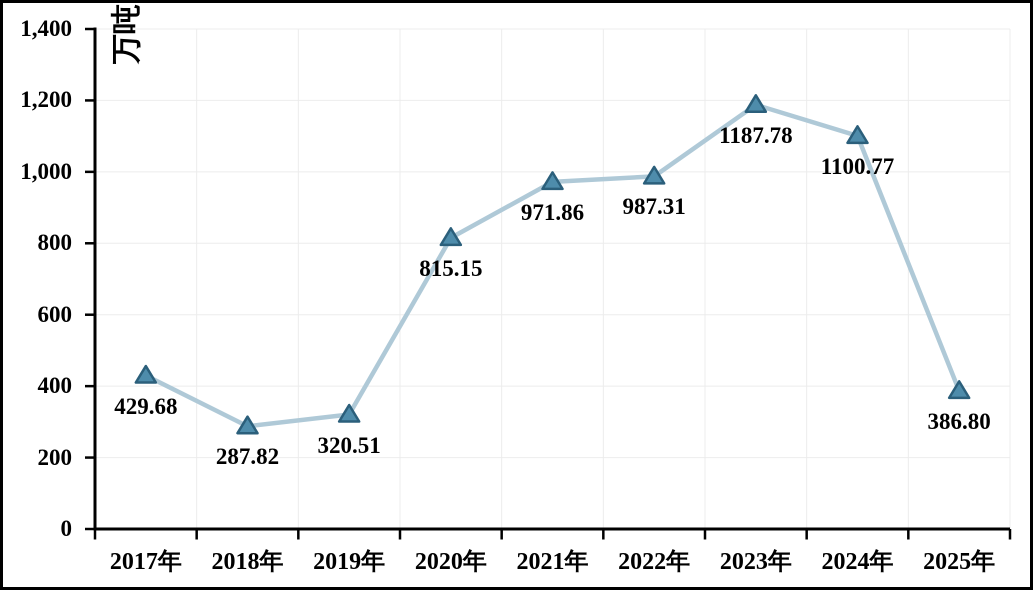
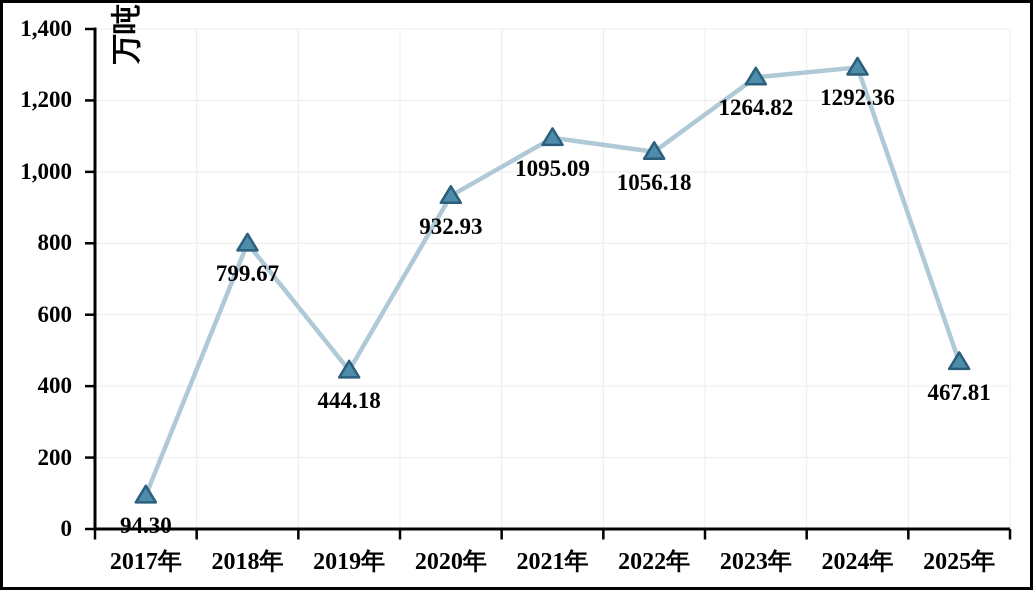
2017年: 429.68 -> 94.30
2018年: 287.82 -> 799.67
2019年: 320.51 -> 444.18
2020年: 815.15 -> 932.93
2021年: 971.86 -> 1095.09
2022年: 987.31 -> 1056.18
2023年: 1187.78 -> 1264.82
2024年: 1100.77 -> 1292.36
2025年: 386.80 -> 467.81
